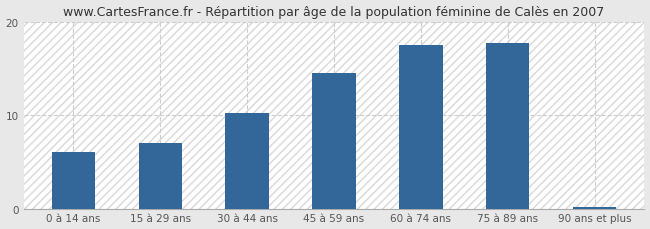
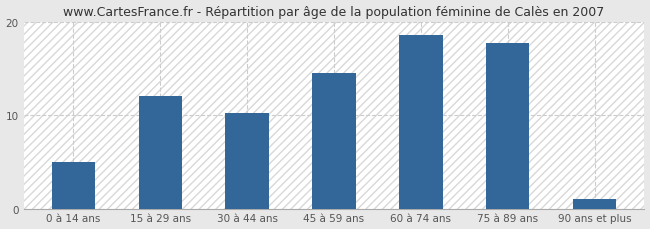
0 à 14 ans: 6.0 -> 5.0
15 à 29 ans: 7.0 -> 12.0
60 à 74 ans: 17.5 -> 18.6
90 ans et plus: 0.2 -> 1.0
